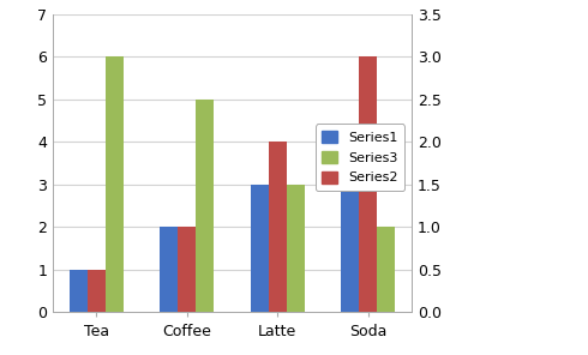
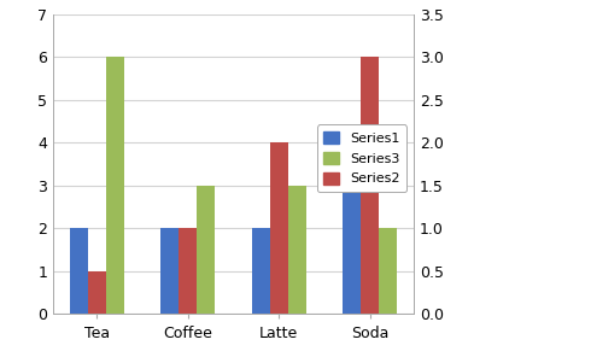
Series1/Tea: 1 -> 2
Series3/Coffee: 5 -> 3
Series1/Latte: 3 -> 2
